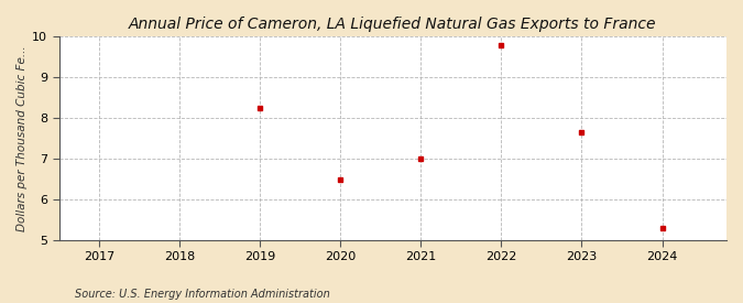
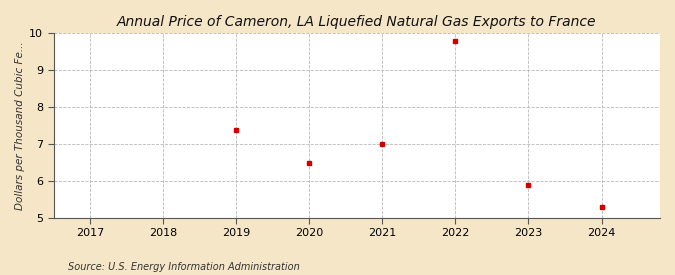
2019: 8.25 -> 7.38
2023: 7.65 -> 5.88
